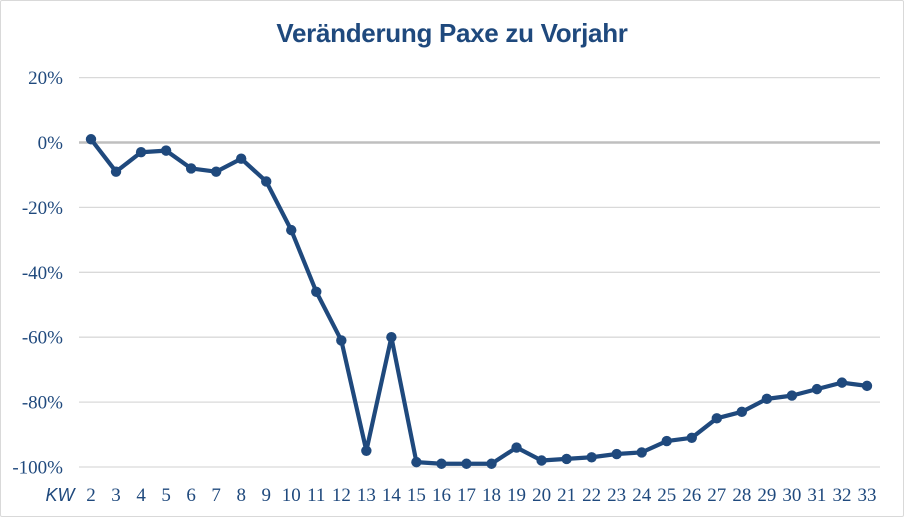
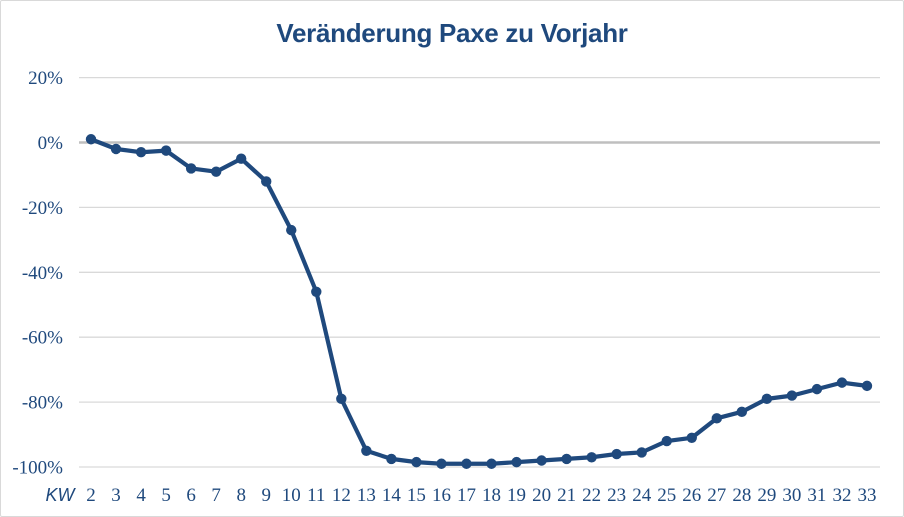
3: -9% -> -2%
12: -61% -> -79%
14: -60% -> -98%
19: -94% -> -98%
